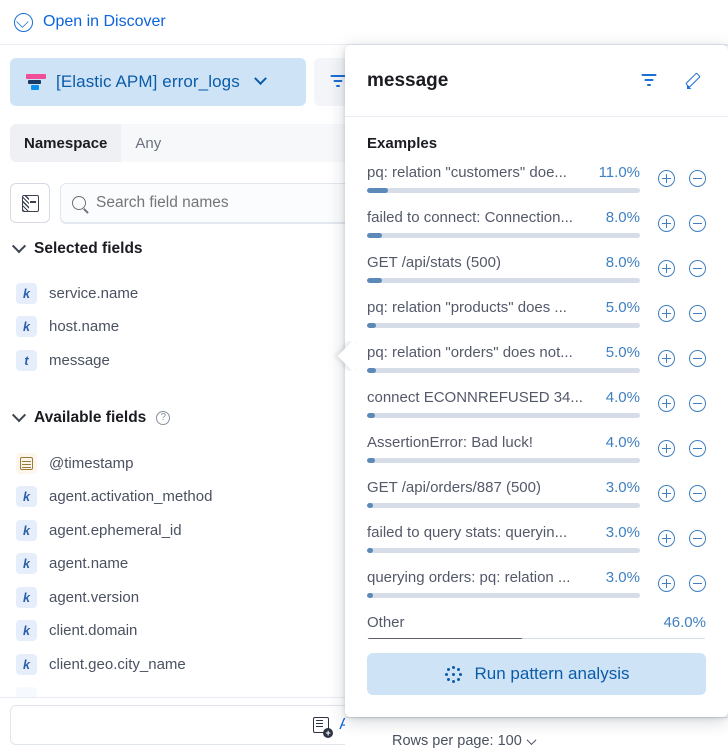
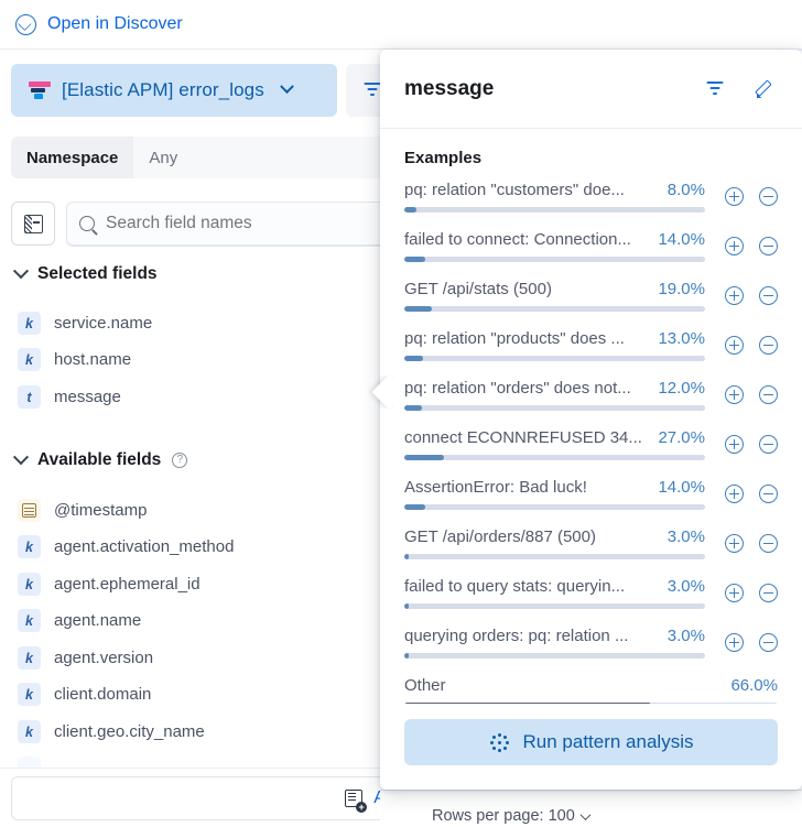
pq: relation "customers" doe...: 11.0% -> 8.0%
failed to connect: Connection...: 8.0% -> 14.0%
GET /api/stats (500): 8.0% -> 19.0%
pq: relation "products" does ...: 5.0% -> 13.0%
pq: relation "orders" does not...: 5.0% -> 12.0%
connect ECONNREFUSED 34...: 4.0% -> 27.0%
AssertionError: Bad luck!: 4.0% -> 14.0%
Other: 46.0% -> 66.0%
